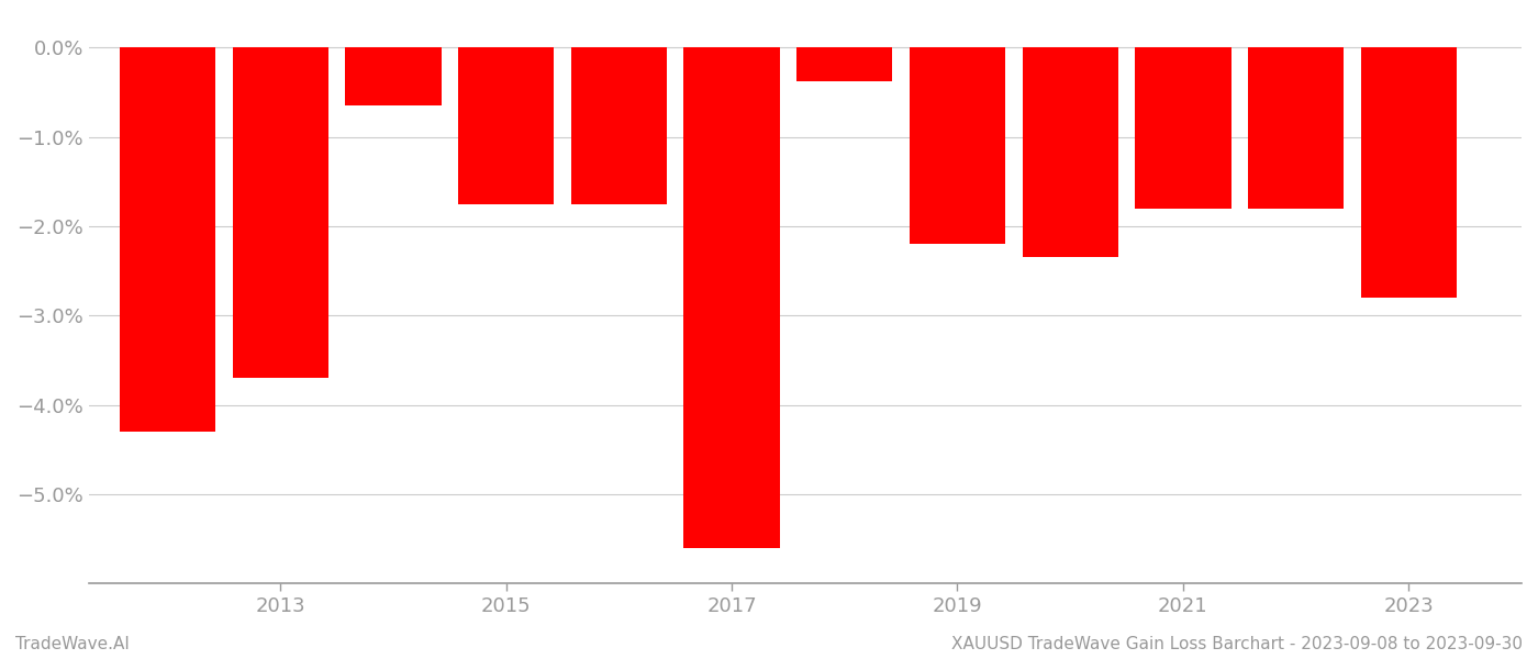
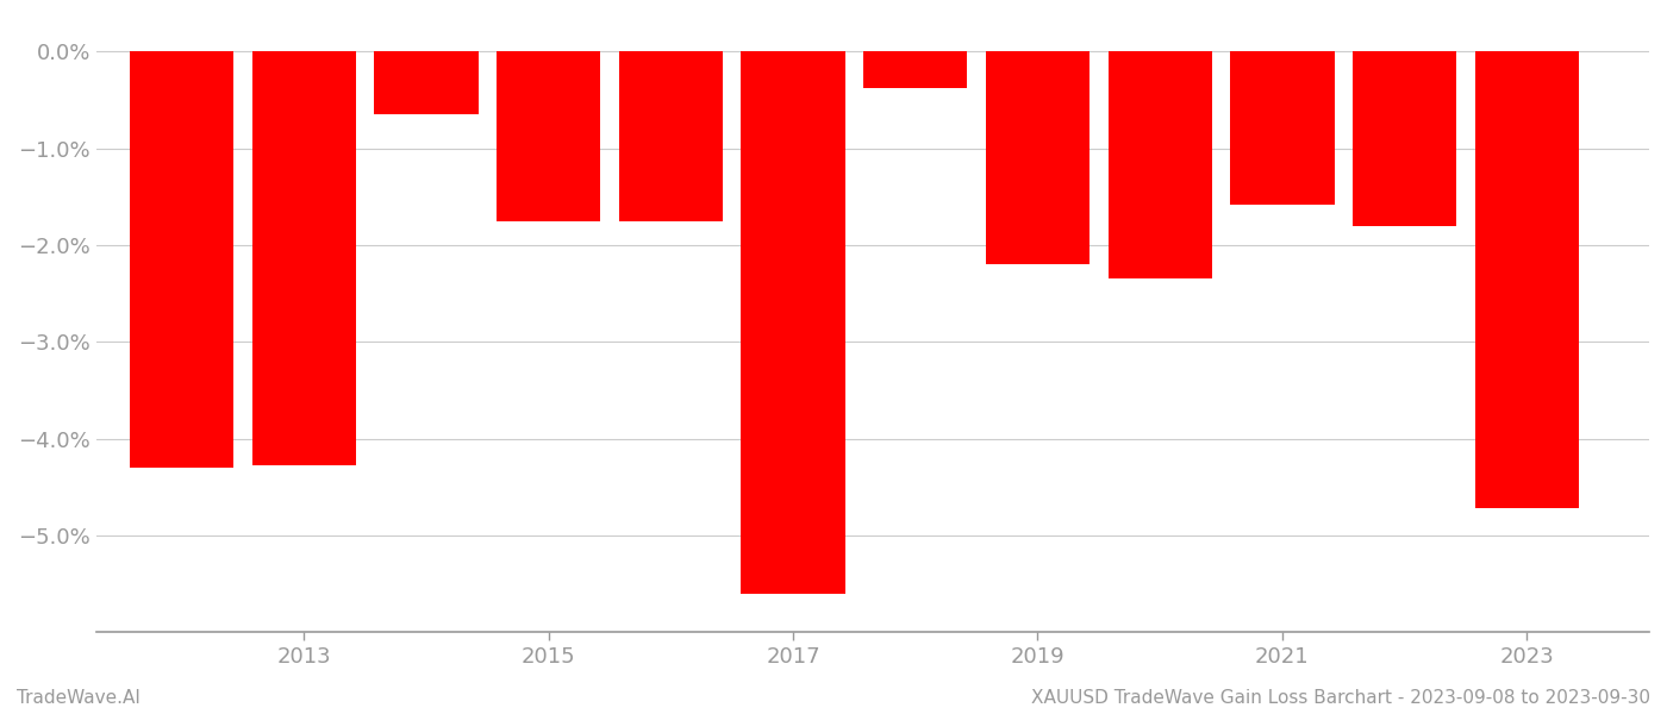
2013: -3.70% -> -4.28%
2021: -1.80% -> -1.58%
2023: -2.80% -> -4.72%
